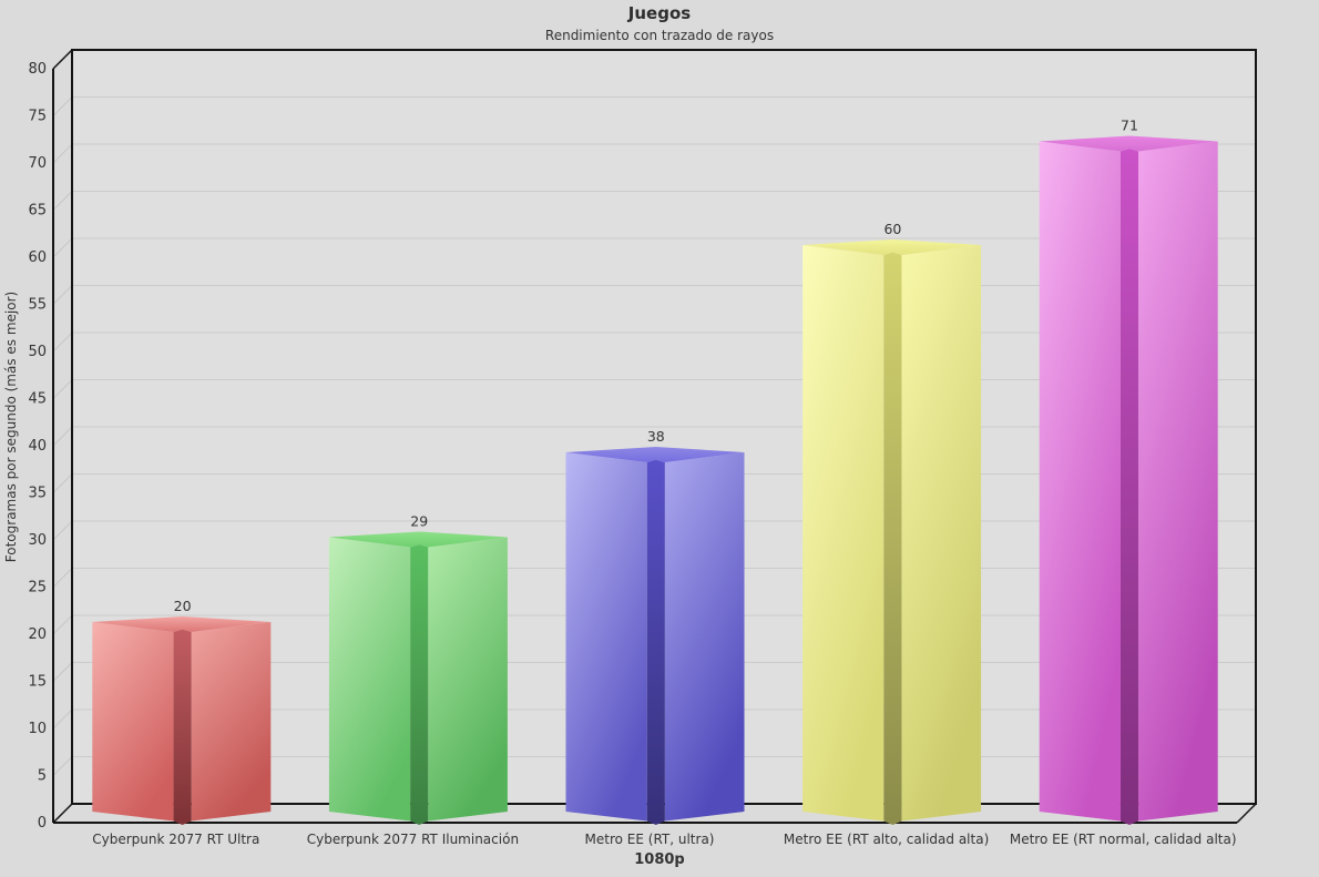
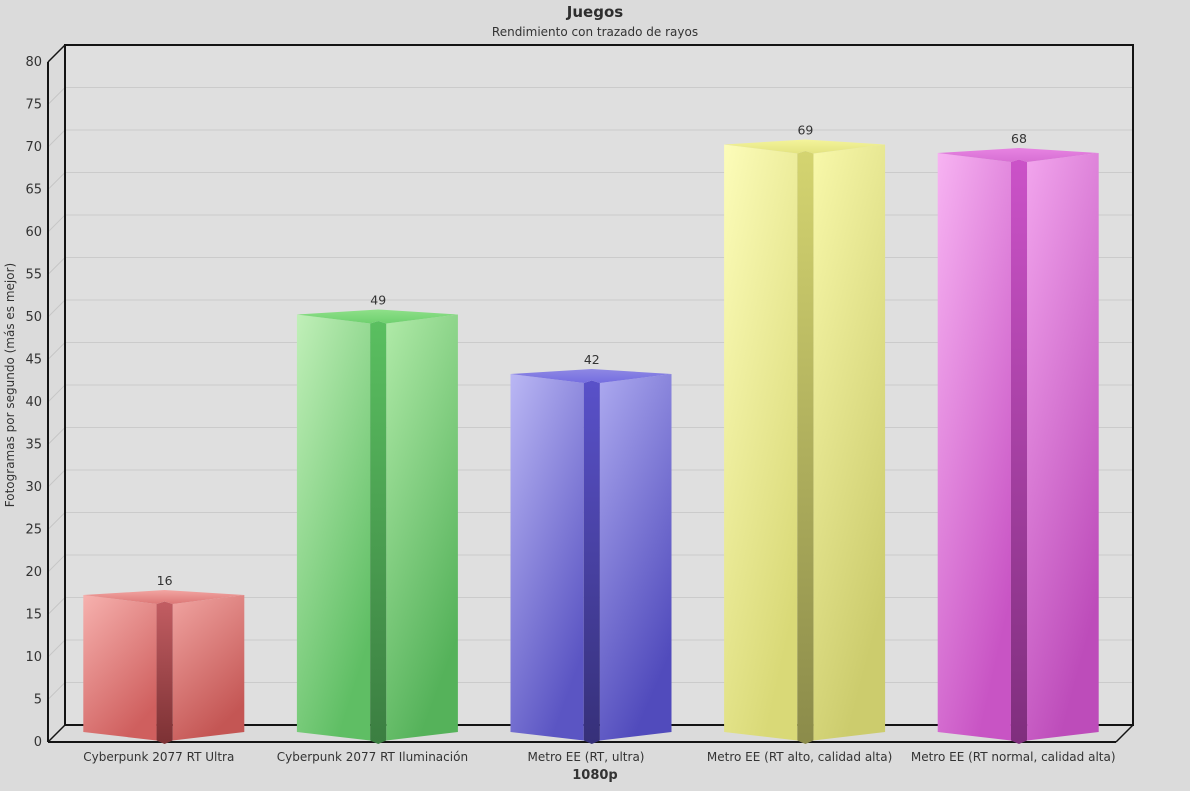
Cyberpunk 2077 RT Ultra: 20 -> 16
Cyberpunk 2077 RT Iluminación: 29 -> 49
Metro EE (RT, ultra): 38 -> 42
Metro EE (RT alto, calidad alta): 60 -> 69
Metro EE (RT normal, calidad alta): 71 -> 68
